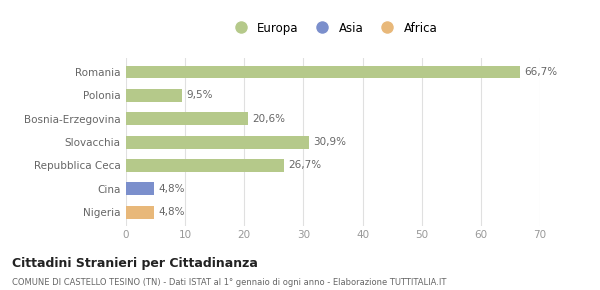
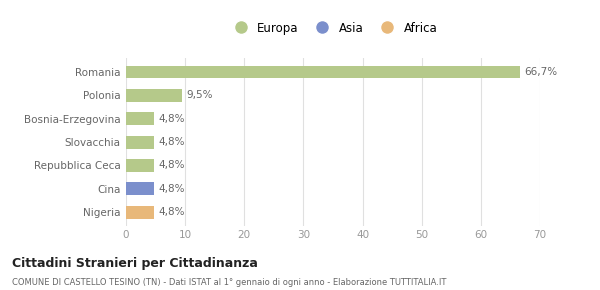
Bosnia-Erzegovina: 20,6% -> 4,8%
Slovacchia: 30,9% -> 4,8%
Repubblica Ceca: 26,7% -> 4,8%
